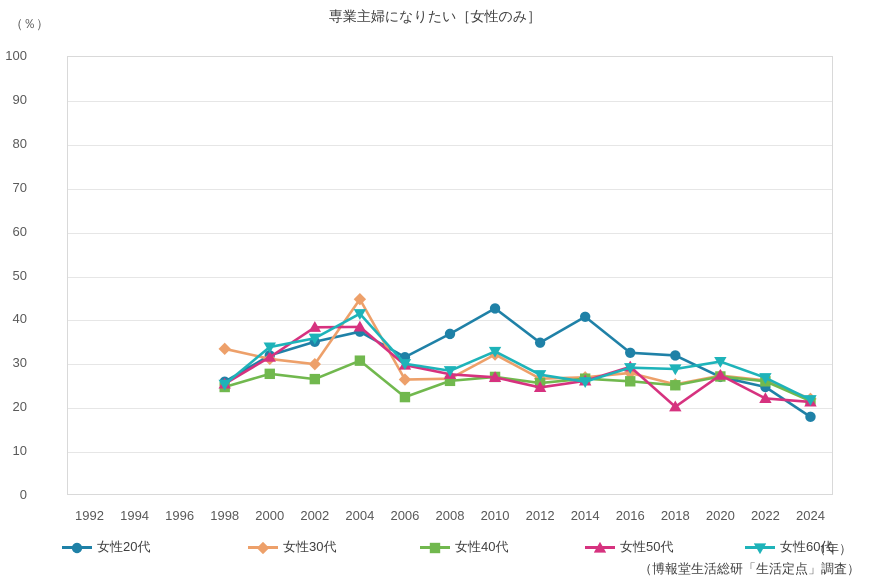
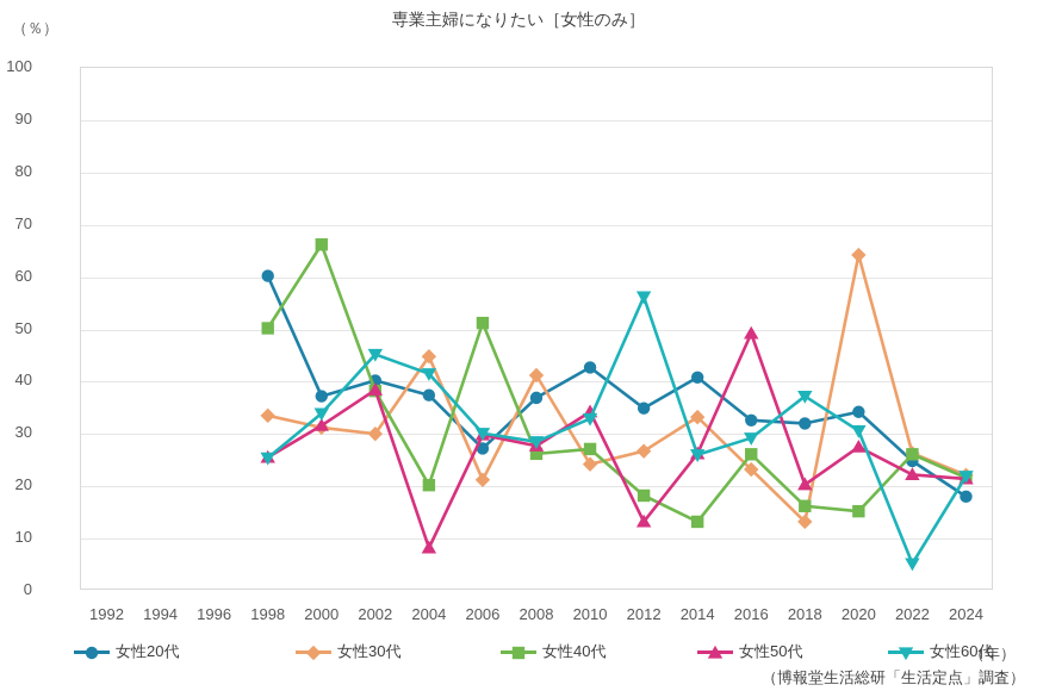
女性20代/1998: 26 -> 60
女性40代/1998: 25 -> 50
女性20代/2000: 32 -> 37
女性40代/2000: 28 -> 66
女性20代/2002: 35 -> 40
女性40代/2002: 26 -> 38
女性60代/2002: 36 -> 45
女性40代/2004: 31 -> 20
女性50代/2004: 38 -> 8
女性20代/2006: 31 -> 27
女性30代/2006: 26 -> 21
女性40代/2006: 22 -> 51
女性30代/2008: 26 -> 41
女性30代/2010: 32 -> 24
女性50代/2010: 27 -> 34
女性40代/2012: 26 -> 18
女性50代/2012: 24 -> 13
女性60代/2012: 27 -> 56
女性30代/2014: 27 -> 33
女性40代/2014: 26 -> 13
女性30代/2016: 28 -> 23
女性50代/2016: 29 -> 49
女性30代/2018: 25 -> 13
女性40代/2018: 25 -> 16
女性60代/2018: 29 -> 37
女性20代/2020: 27 -> 34
女性30代/2020: 27 -> 64
女性40代/2020: 27 -> 15
女性60代/2022: 27 -> 5
